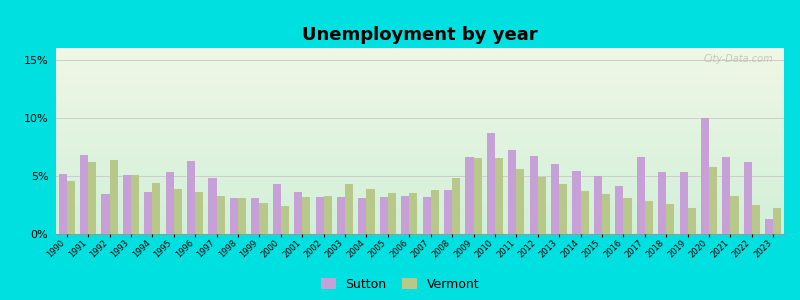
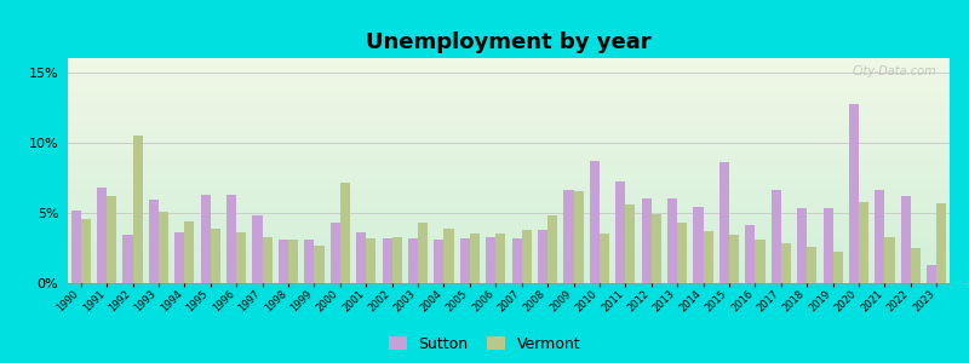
Vermont/1992: 6.4% -> 10.5%
Sutton/1993: 5.1% -> 5.9%
Sutton/1995: 5.3% -> 6.3%
Vermont/2000: 2.4% -> 7.1%
Vermont/2010: 6.5% -> 3.5%
Sutton/2012: 6.7% -> 6.0%
Sutton/2015: 5.0% -> 8.6%
Sutton/2020: 10.0% -> 12.7%
Vermont/2023: 2.2% -> 5.7%
